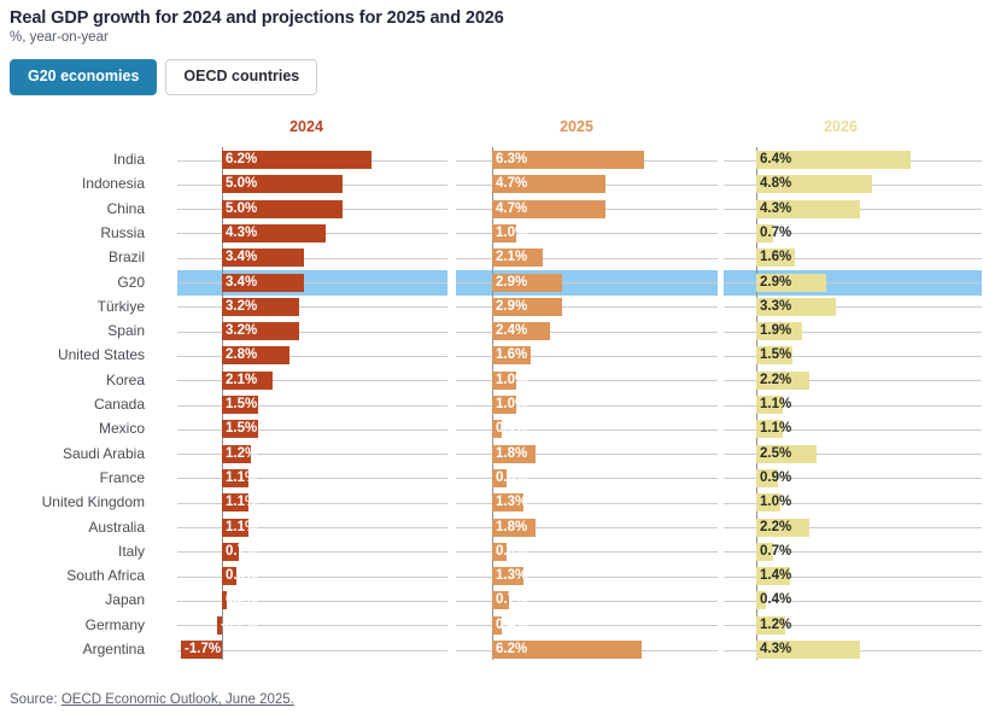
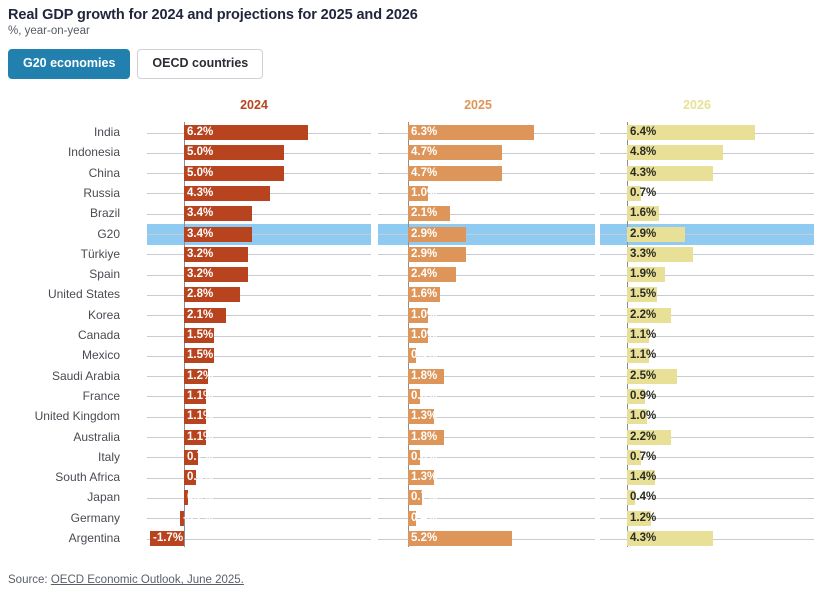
2025/Argentina: 6.2% -> 5.2%
